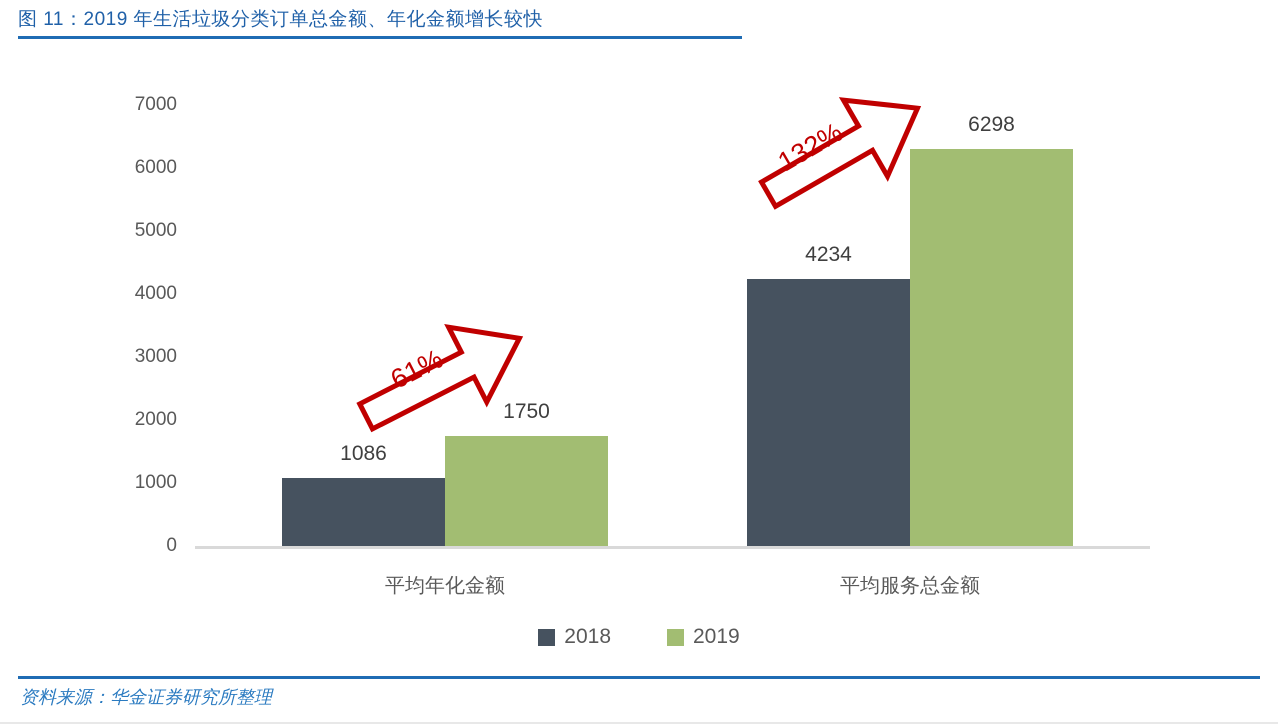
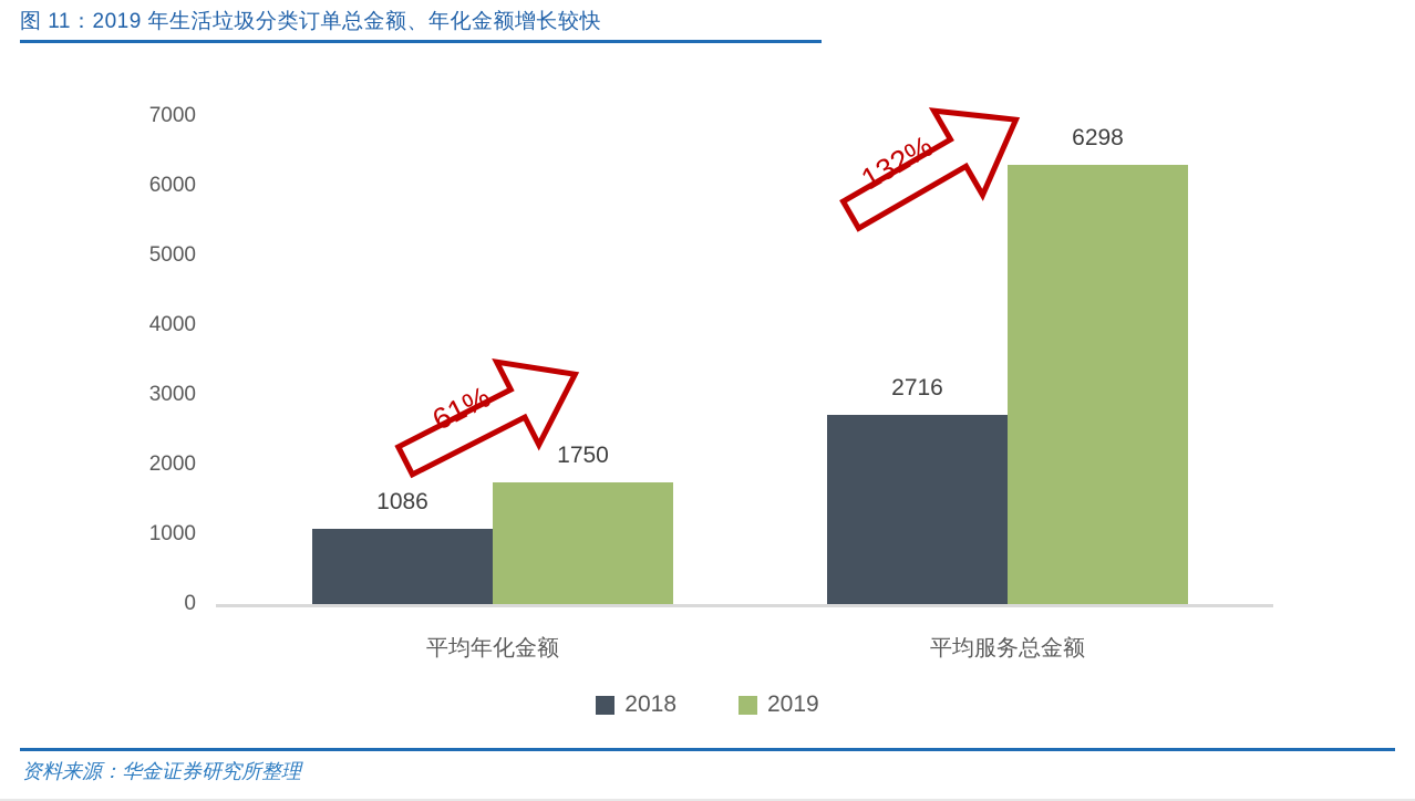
2018/平均服务总金额: 4234 -> 2716
